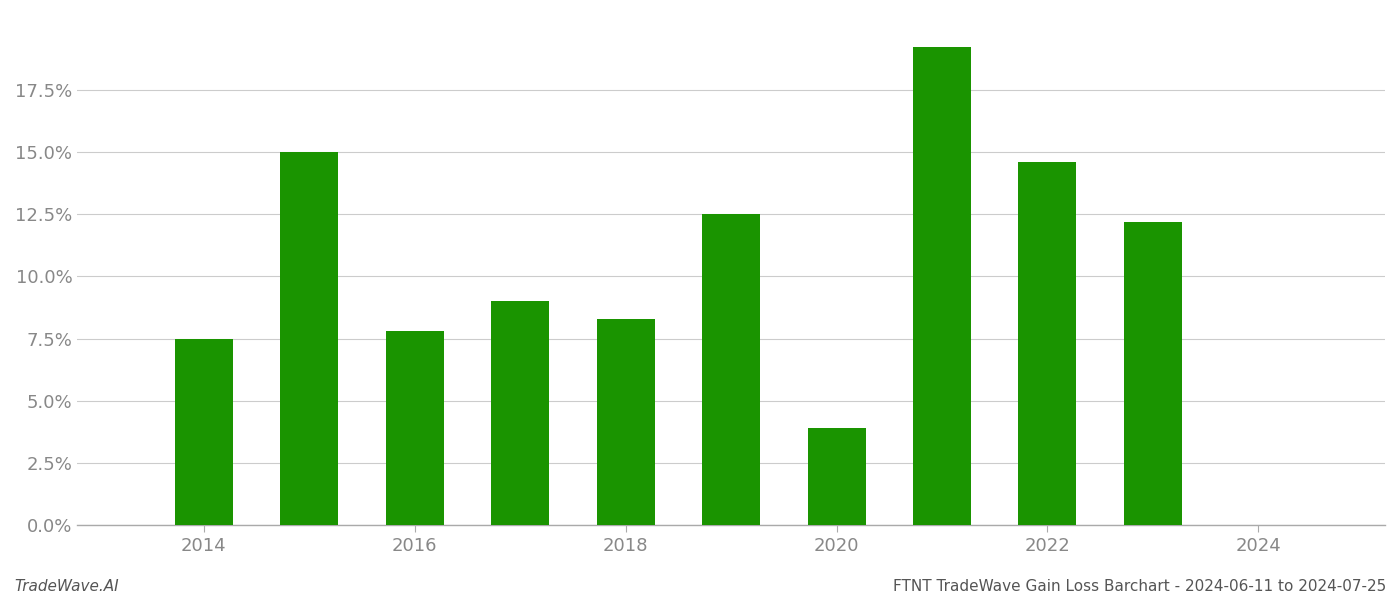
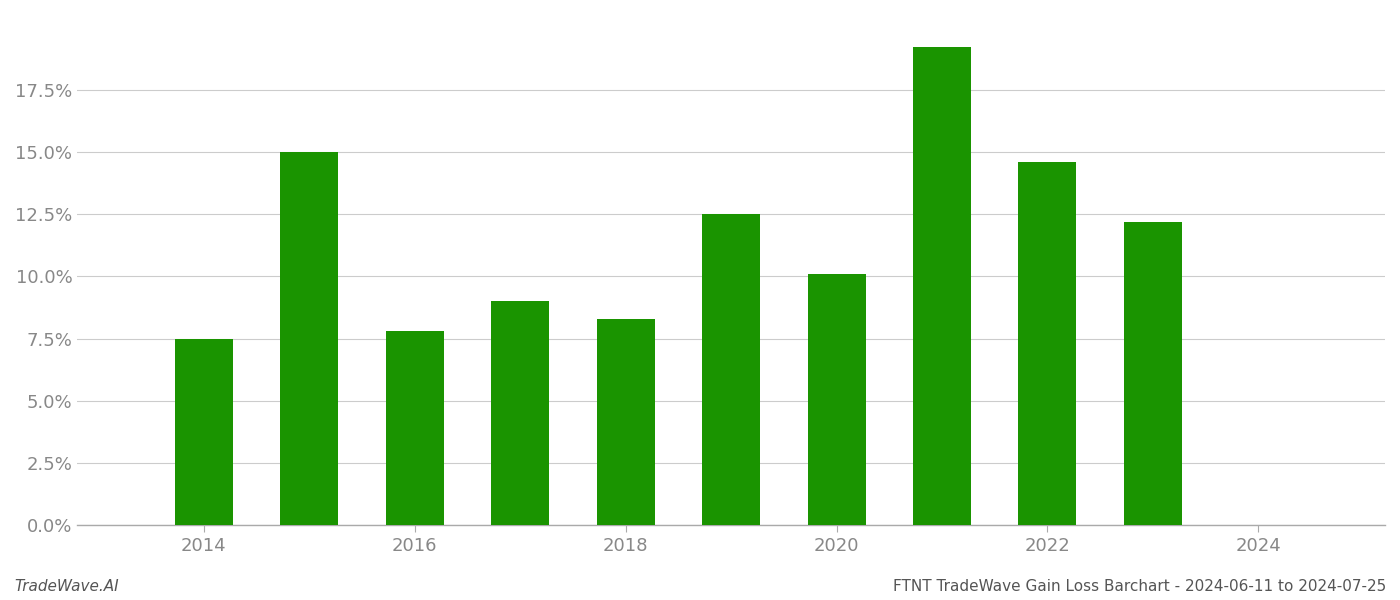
2020: 3.9% -> 10.1%
